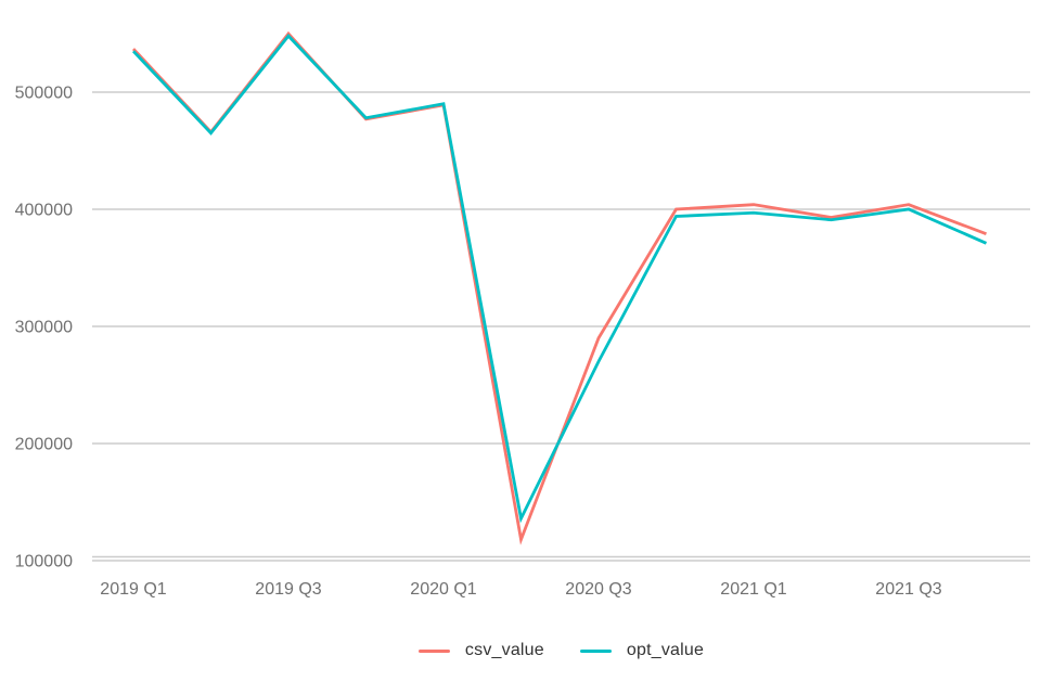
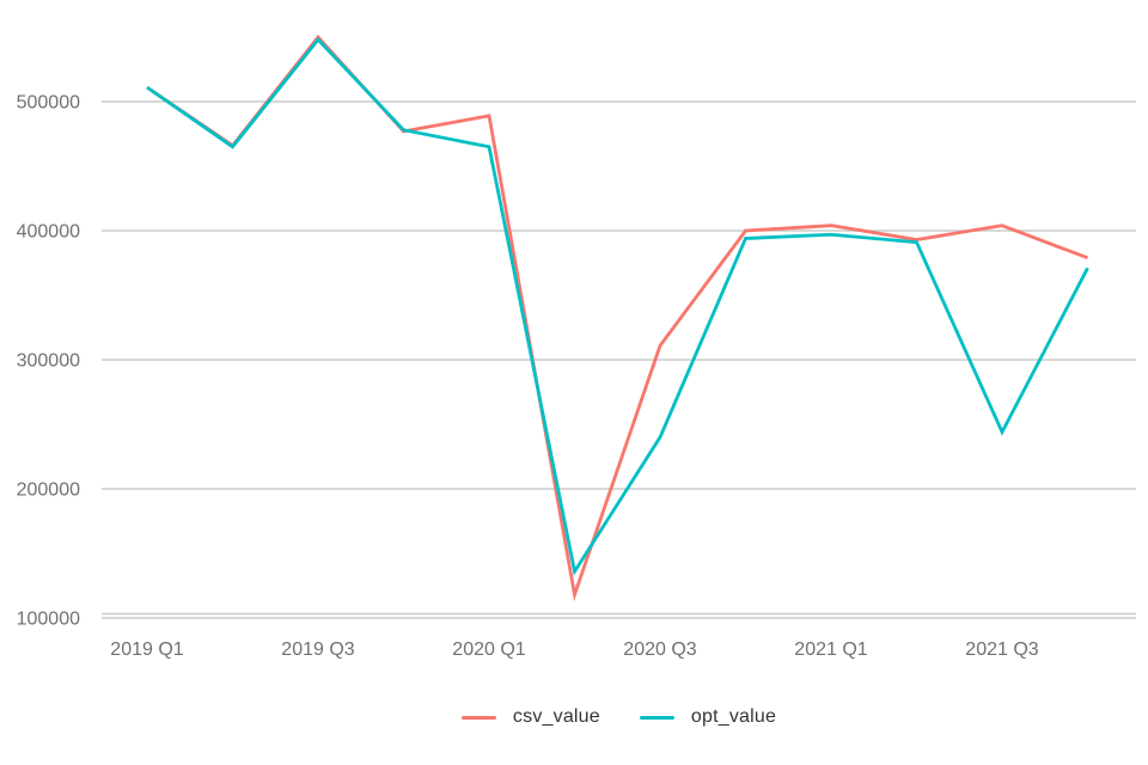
csv_value/2019 Q1: 537000 -> 511000
opt_value/2019 Q1: 535000 -> 511000
opt_value/2020 Q1: 490000 -> 465000
csv_value/2020 Q3: 290000 -> 311000
opt_value/2020 Q3: 270000 -> 240000
opt_value/2021 Q3: 400000 -> 244000
